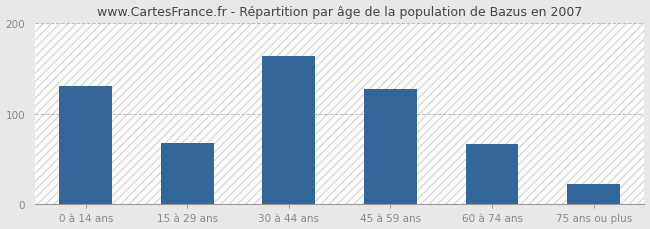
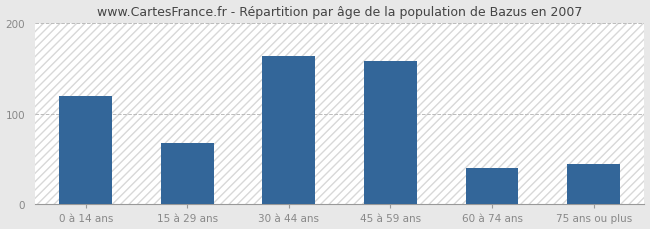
0 à 14 ans: 130 -> 120
45 à 59 ans: 127 -> 158
60 à 74 ans: 67 -> 40
75 ans ou plus: 22 -> 44
